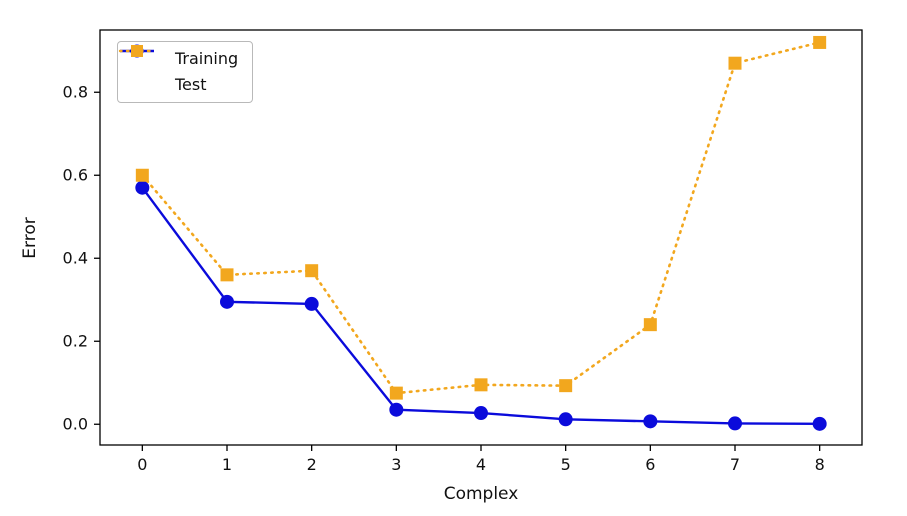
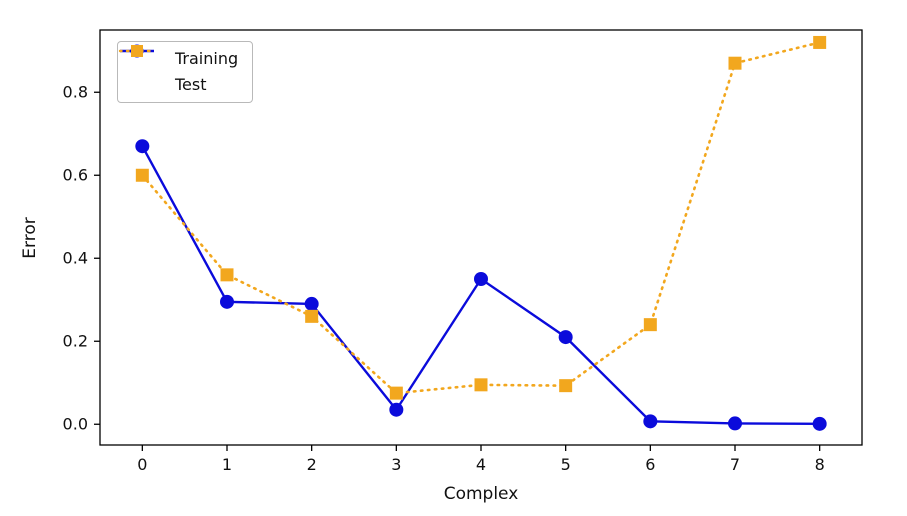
Training/0: 0.57 -> 0.67
Test/2: 0.37 -> 0.26
Training/4: 0.03 -> 0.35
Training/5: 0.01 -> 0.21
